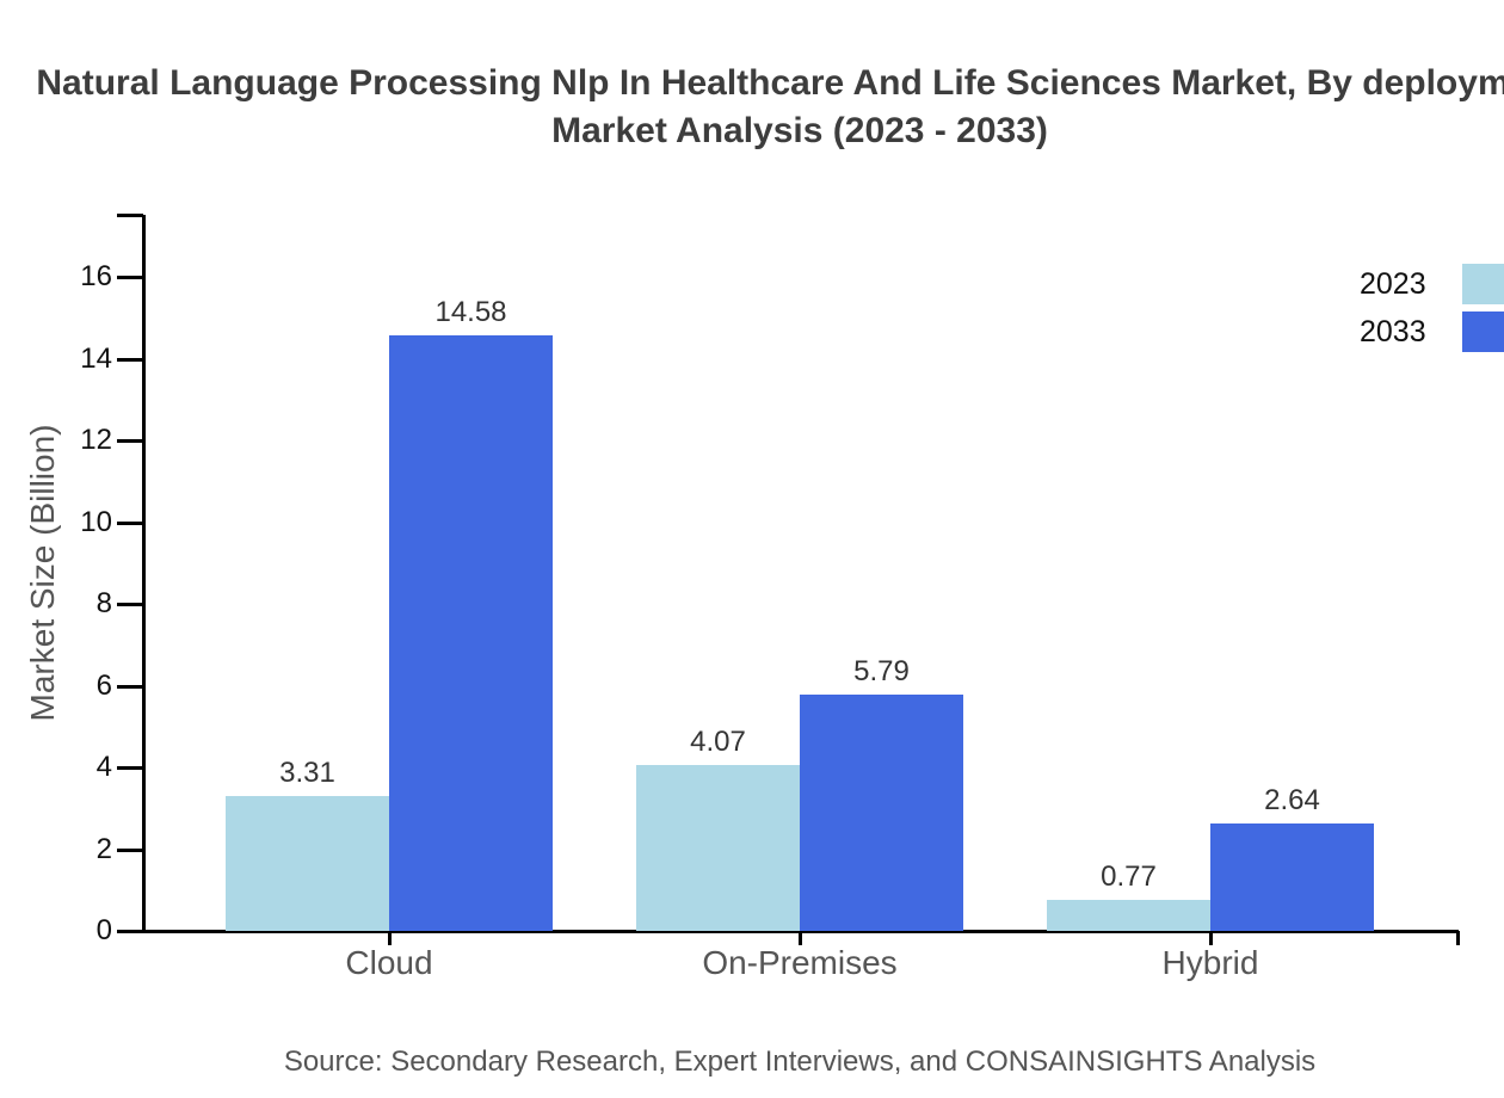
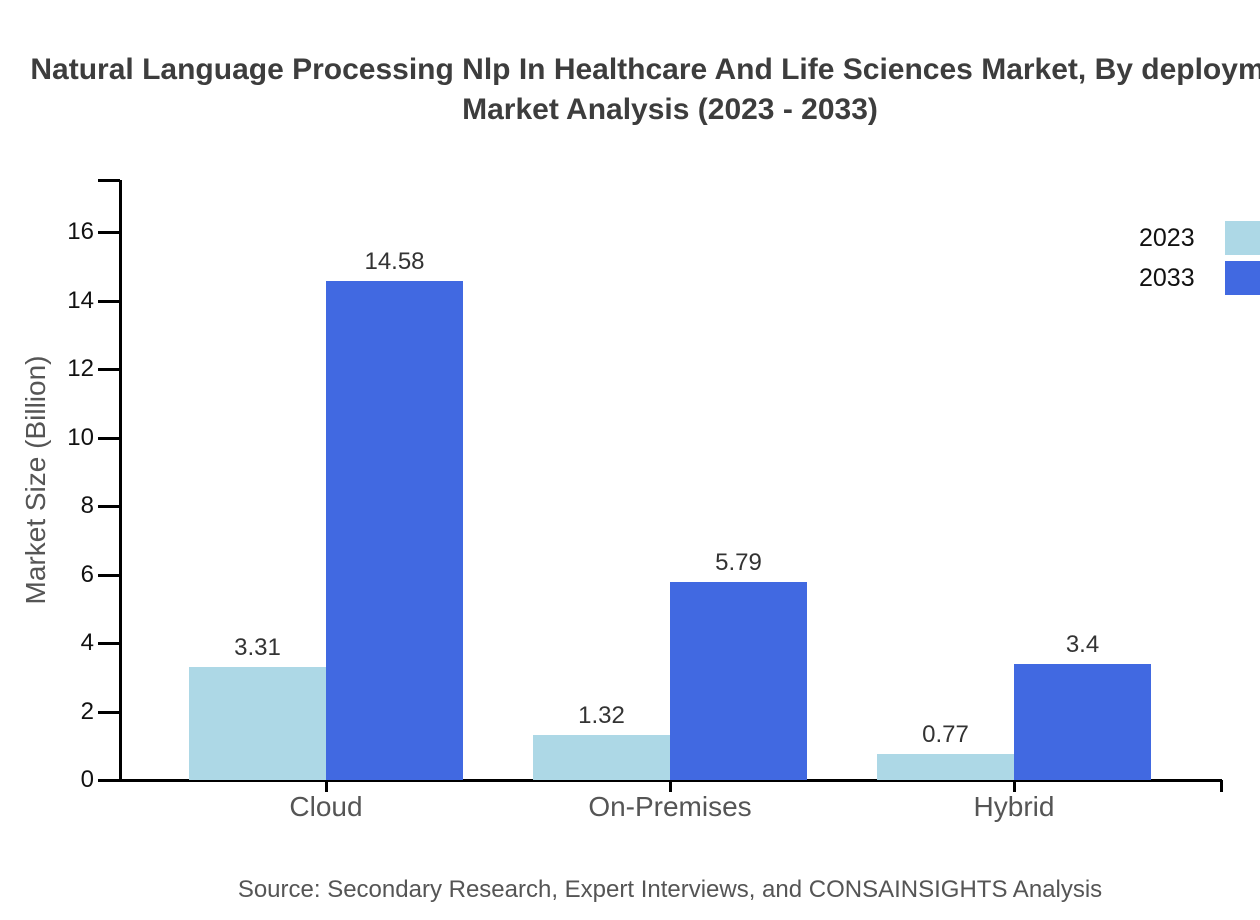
2023/On-Premises: 4.07 -> 1.32
2033/Hybrid: 2.64 -> 3.4
